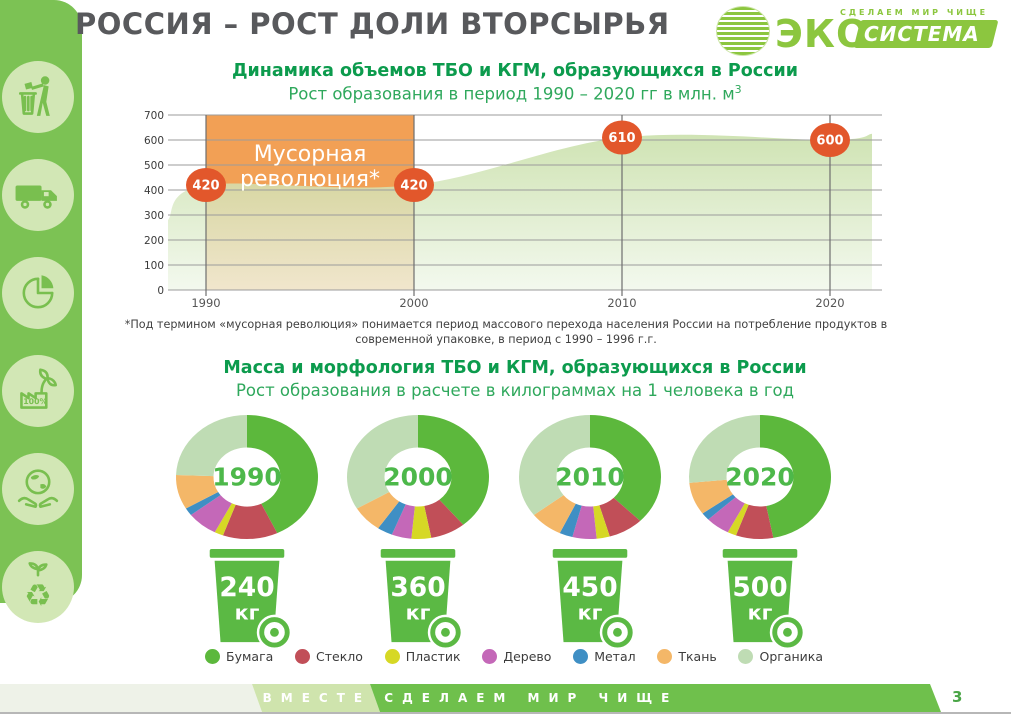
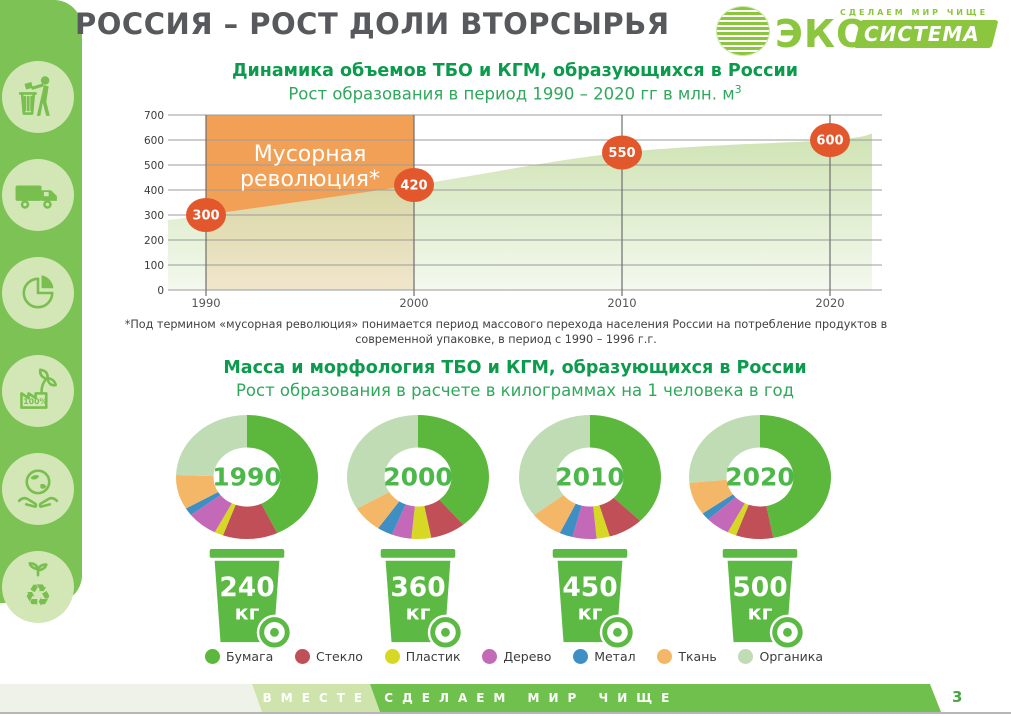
Динамика объемов ТБО и КГМ, образующихся в России/1990: 420 -> 300
Динамика объемов ТБО и КГМ, образующихся в России/2010: 610 -> 550
